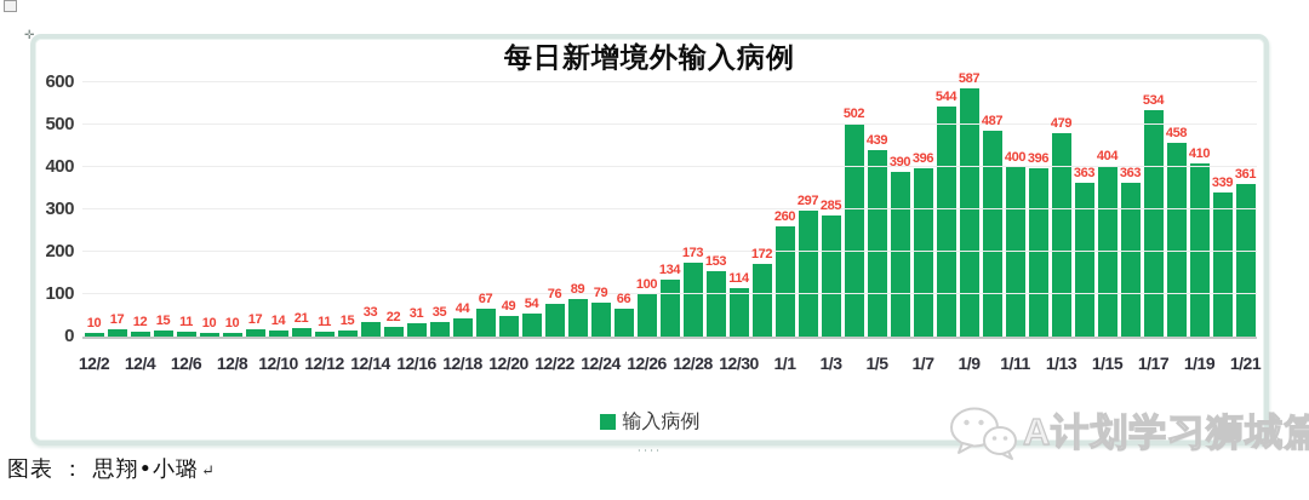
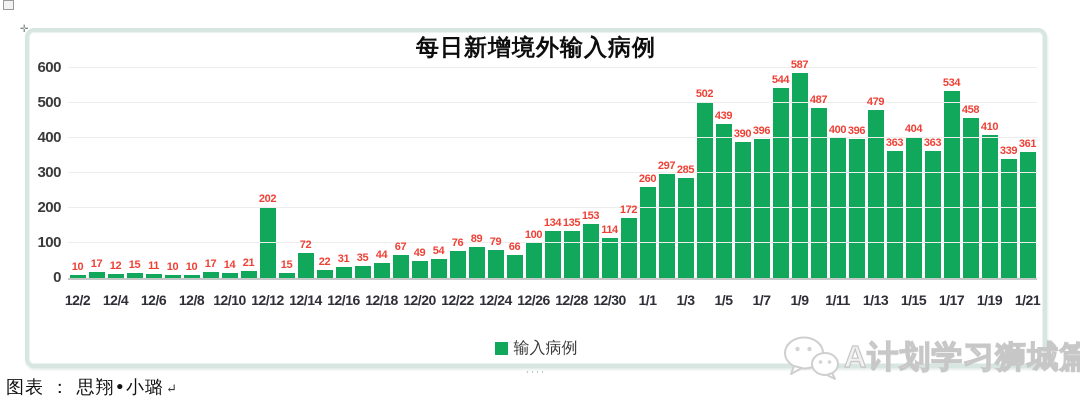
12/12: 11 -> 202
12/14: 33 -> 72
12/28: 173 -> 135
